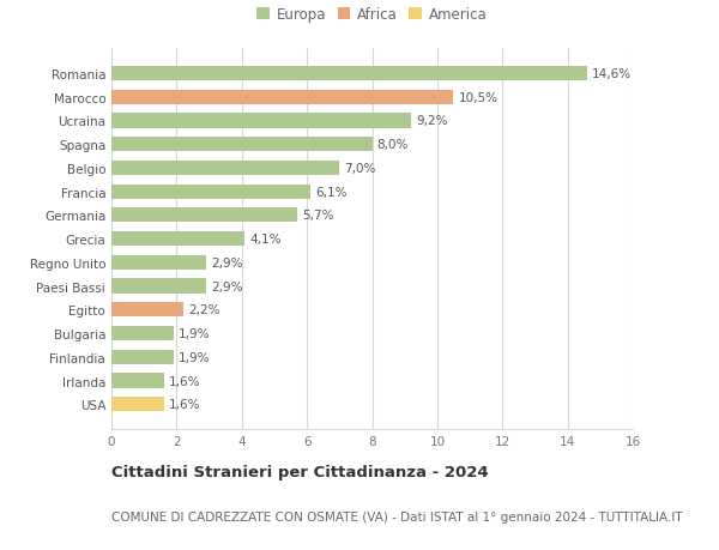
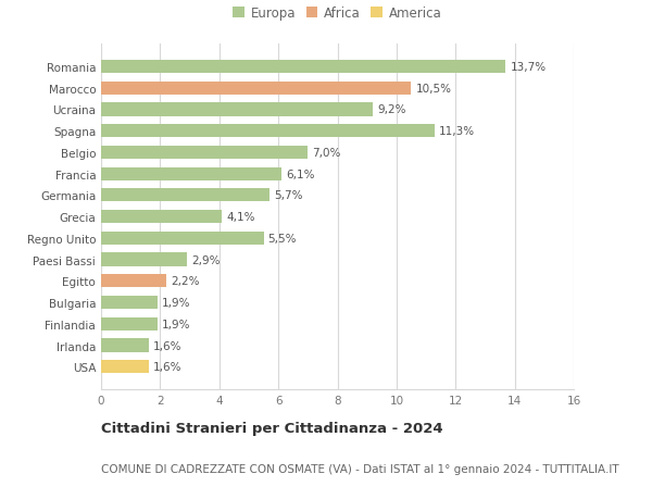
Romania: 14,6% -> 13,7%
Spagna: 8,0% -> 11,3%
Regno Unito: 2,9% -> 5,5%
